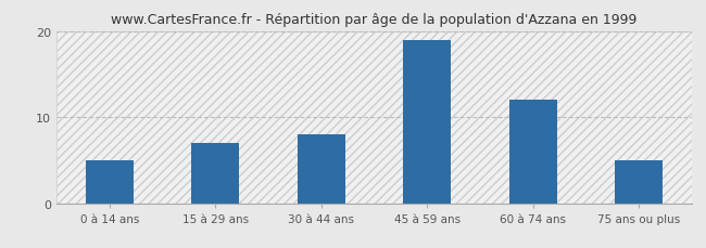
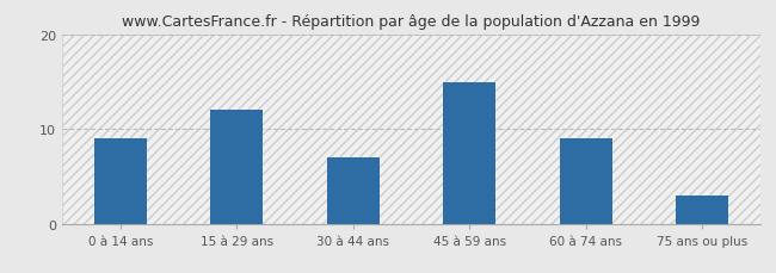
0 à 14 ans: 5 -> 9
15 à 29 ans: 7 -> 12
30 à 44 ans: 8 -> 7
45 à 59 ans: 19 -> 15
60 à 74 ans: 12 -> 9
75 ans ou plus: 5 -> 3
